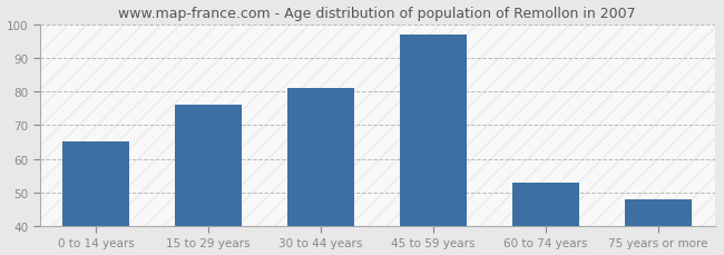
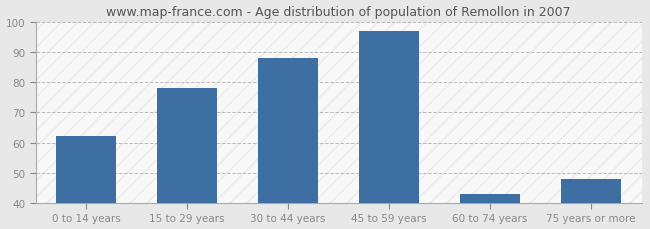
0 to 14 years: 65 -> 62
15 to 29 years: 76 -> 78
30 to 44 years: 81 -> 88
60 to 74 years: 53 -> 43
